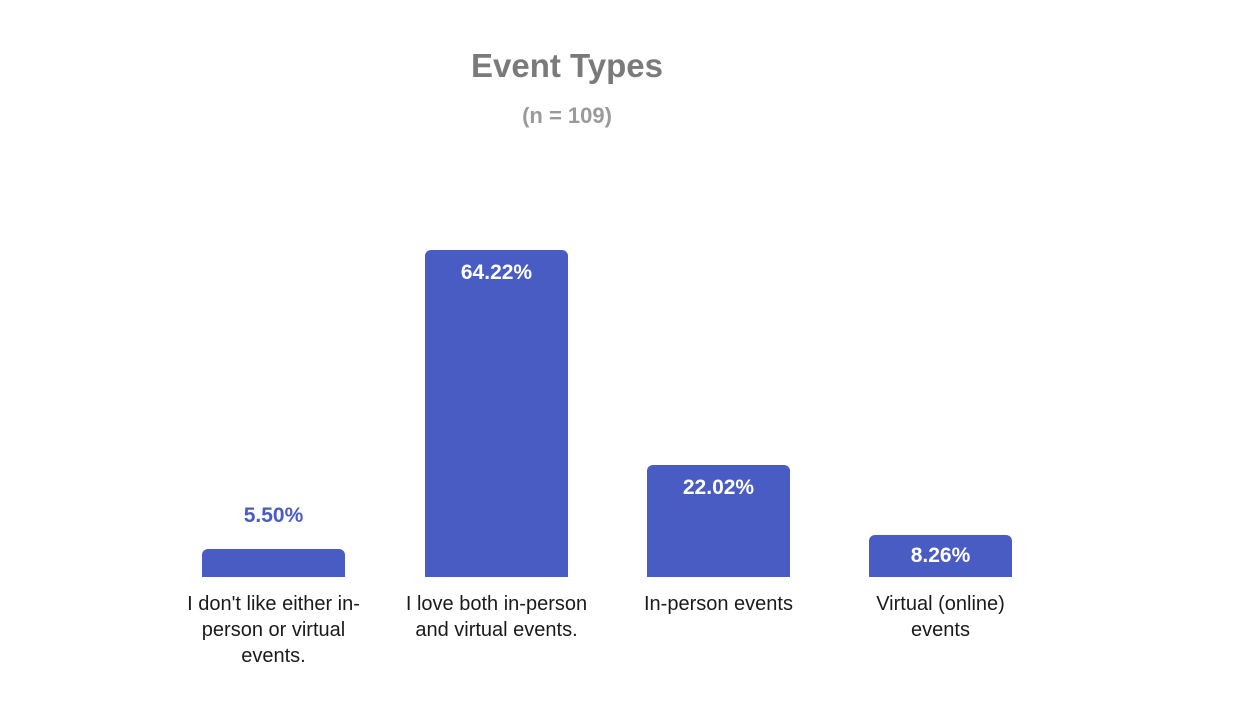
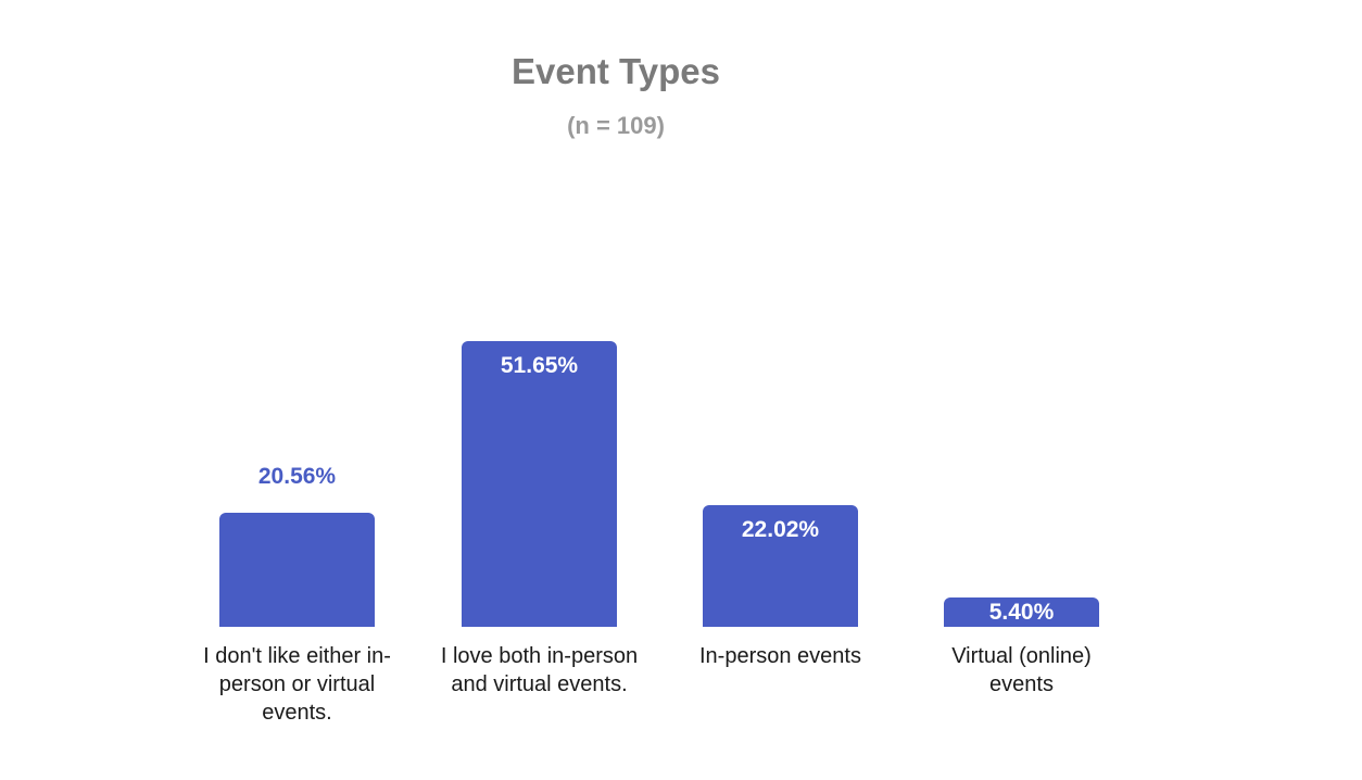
I don't like either in-person or virtual events.: 5.50% -> 20.56%
I love both in-person and virtual events.: 64.22% -> 51.65%
Virtual (online) events: 8.26% -> 5.40%
